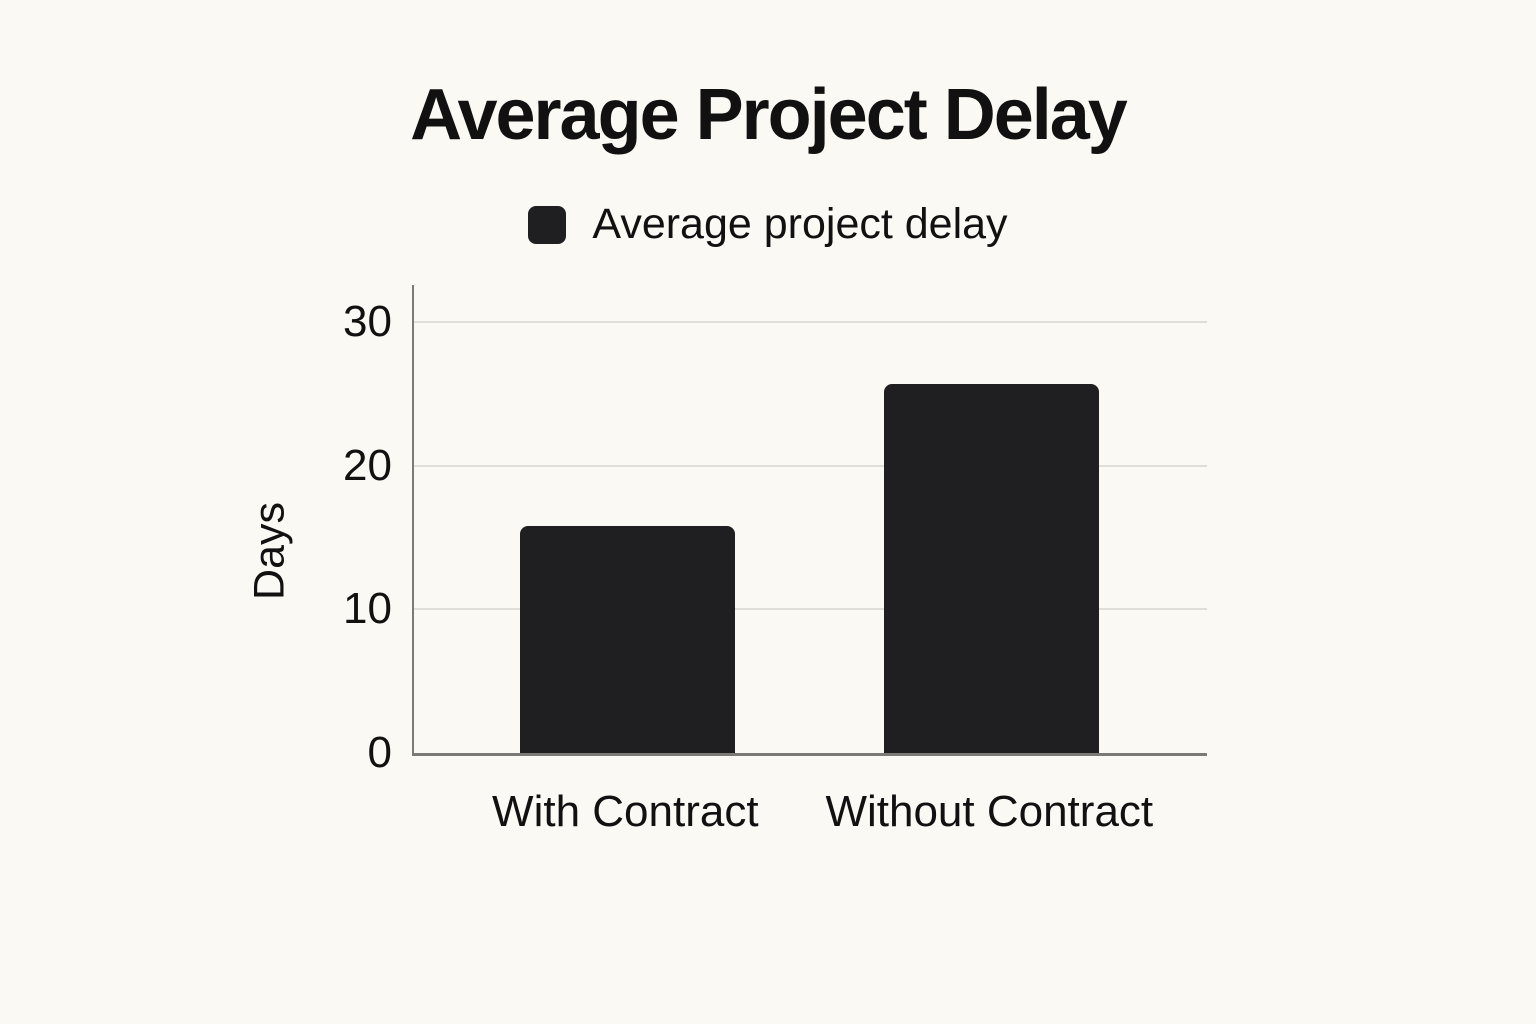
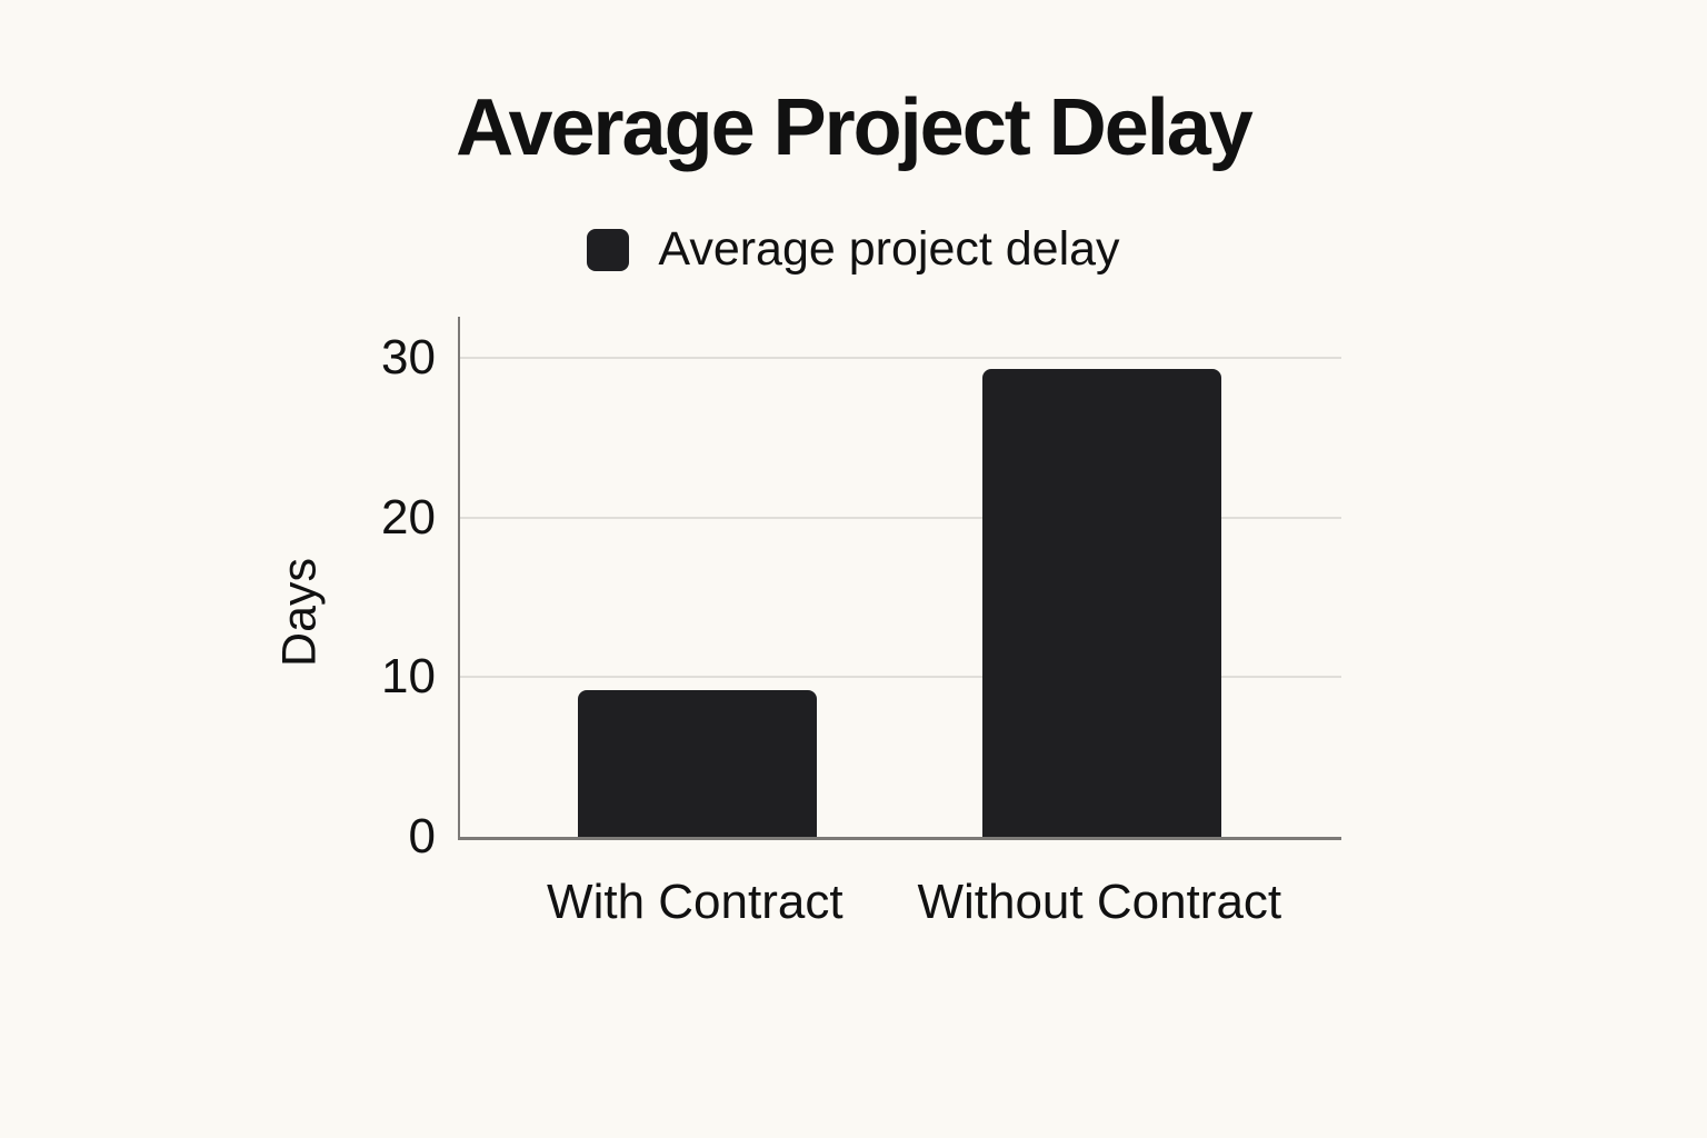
With Contract: 15.8 -> 9.2
Without Contract: 25.7 -> 29.3
